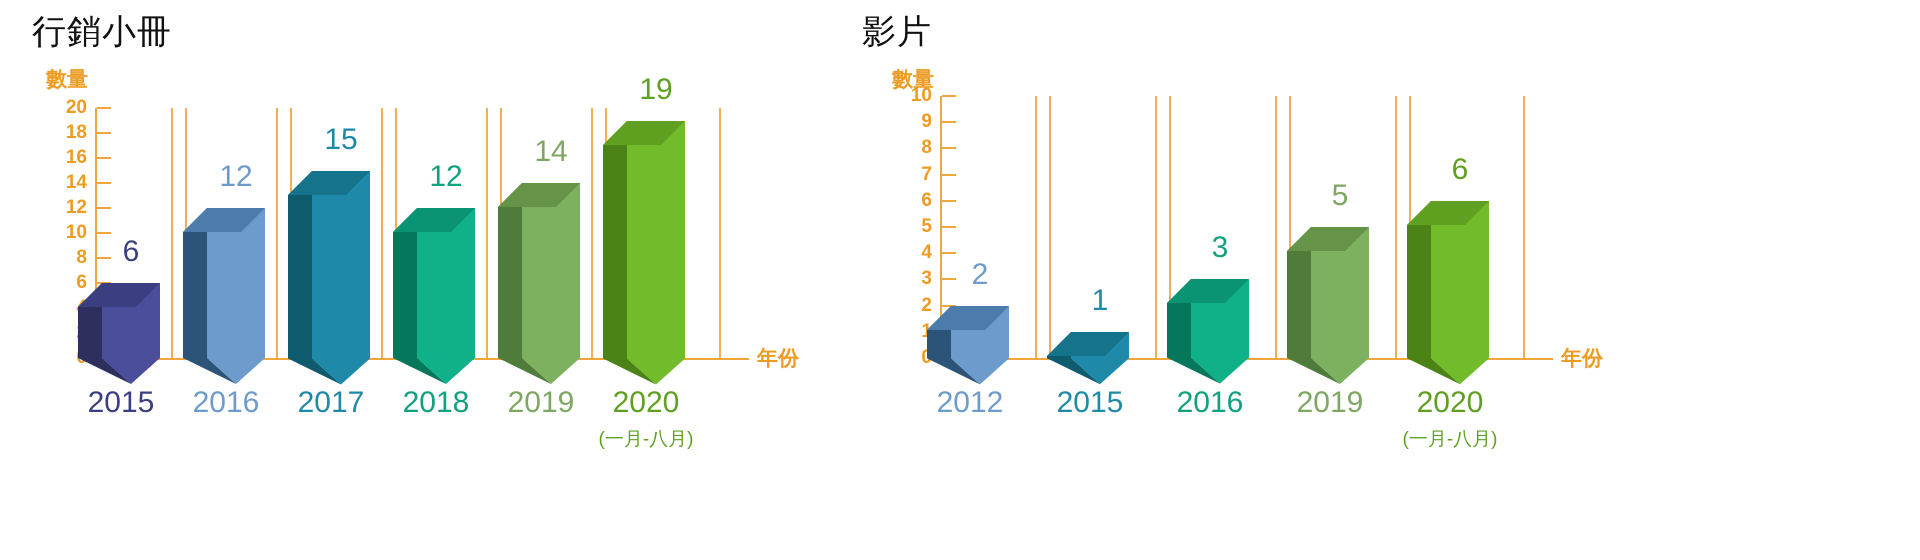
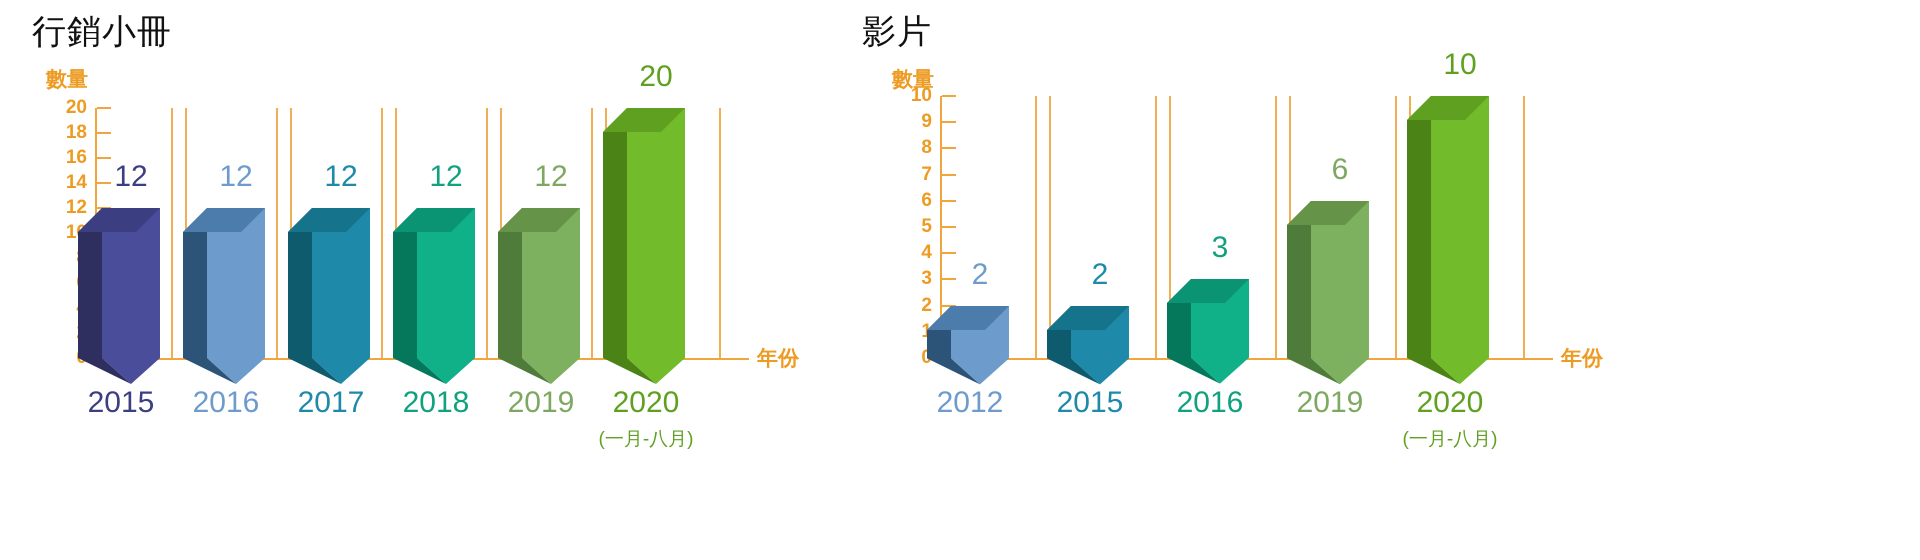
行銷小冊/2015: 6 -> 12
行銷小冊/2017: 15 -> 12
行銷小冊/2019: 14 -> 12
行銷小冊/2020: 19 -> 20
影片/2015: 1 -> 2
影片/2019: 5 -> 6
影片/2020: 6 -> 10
